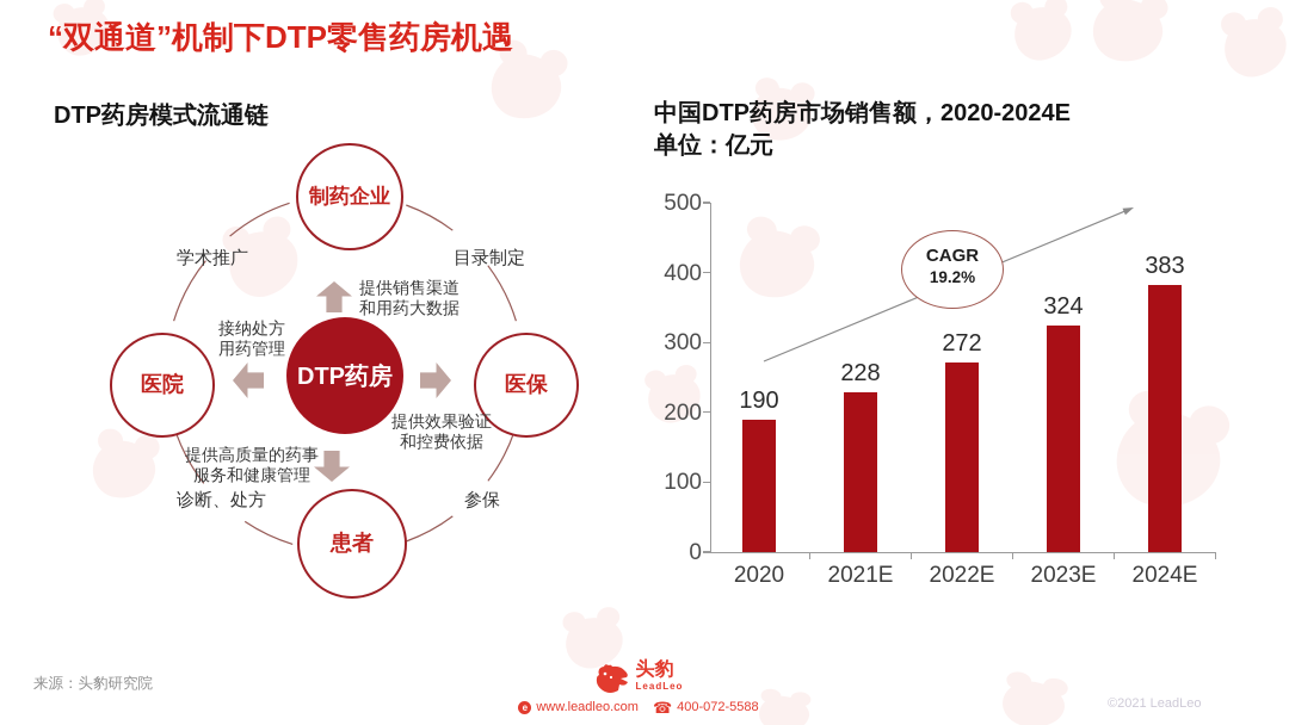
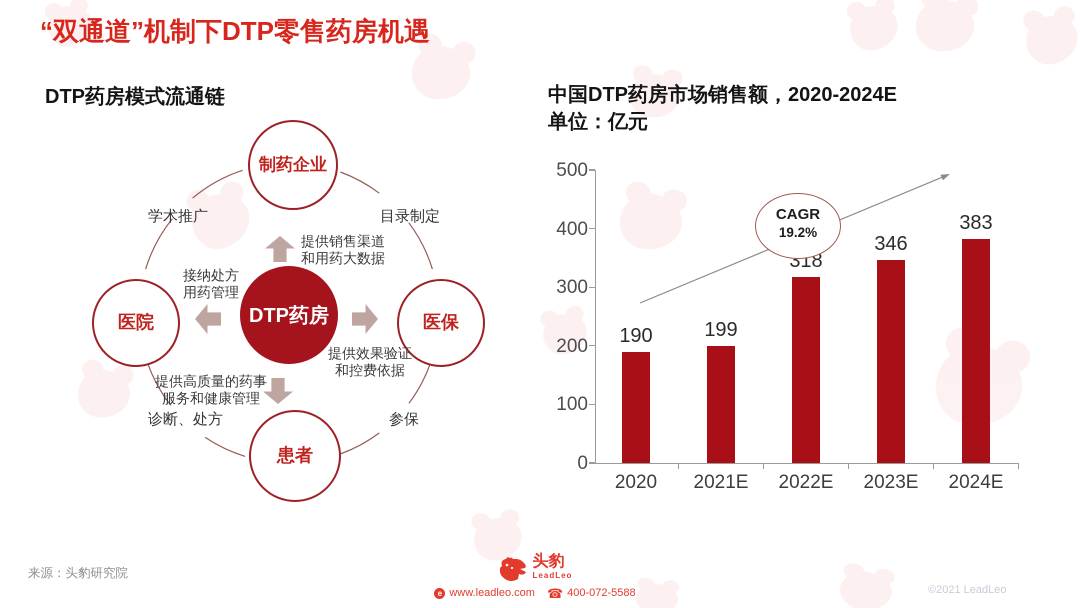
2021E: 228 -> 199
2022E: 272 -> 318
2023E: 324 -> 346
